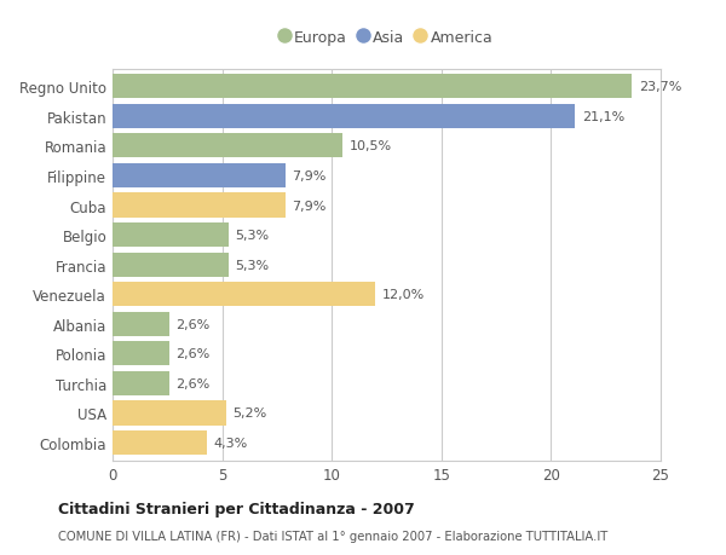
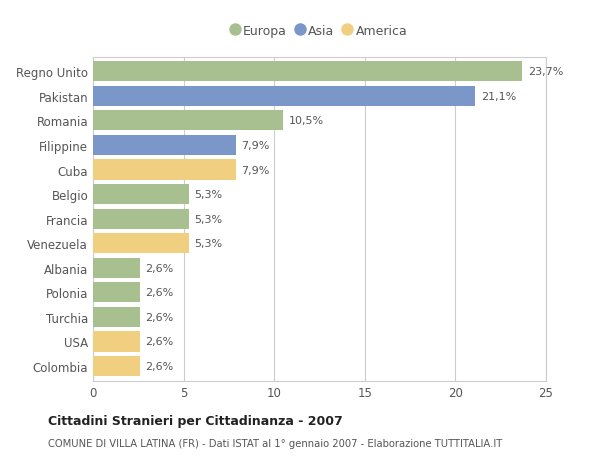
Venezuela: 12,0% -> 5,3%
USA: 5,2% -> 2,6%
Colombia: 4,3% -> 2,6%
